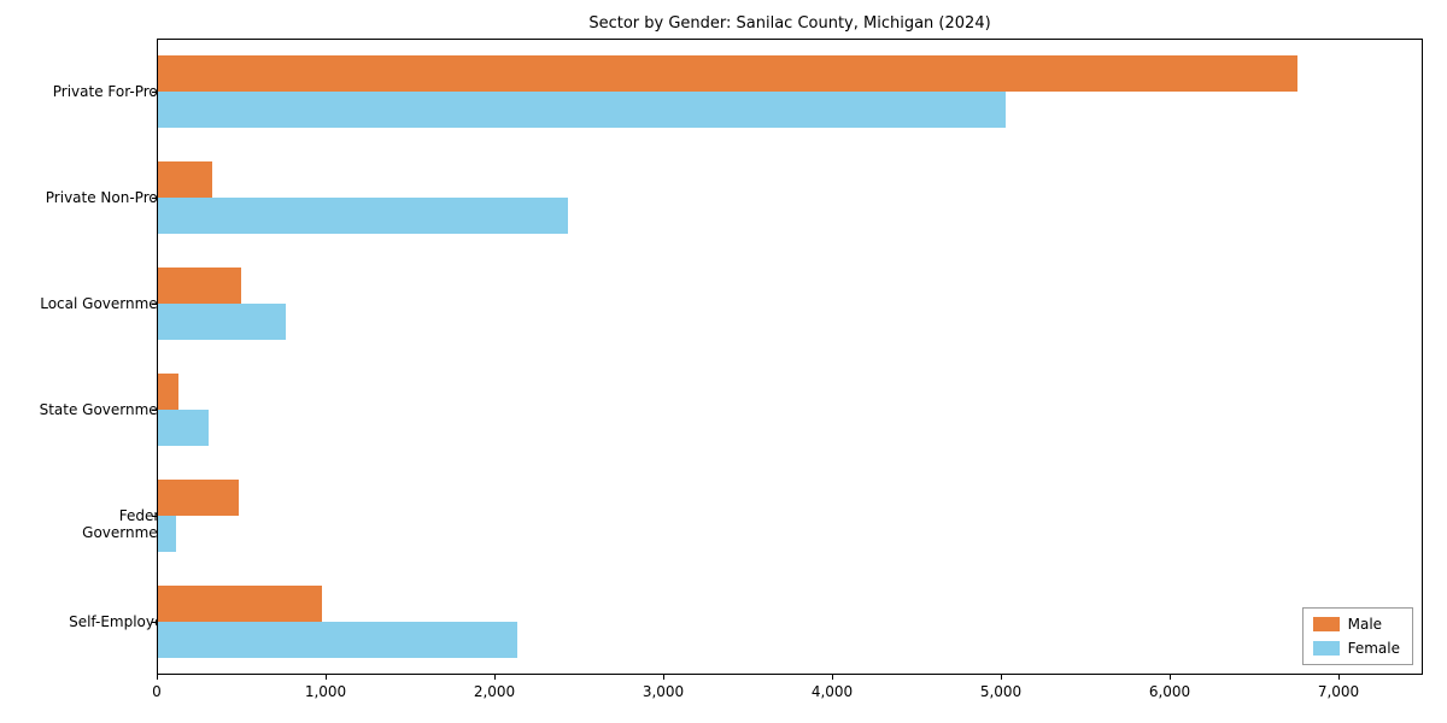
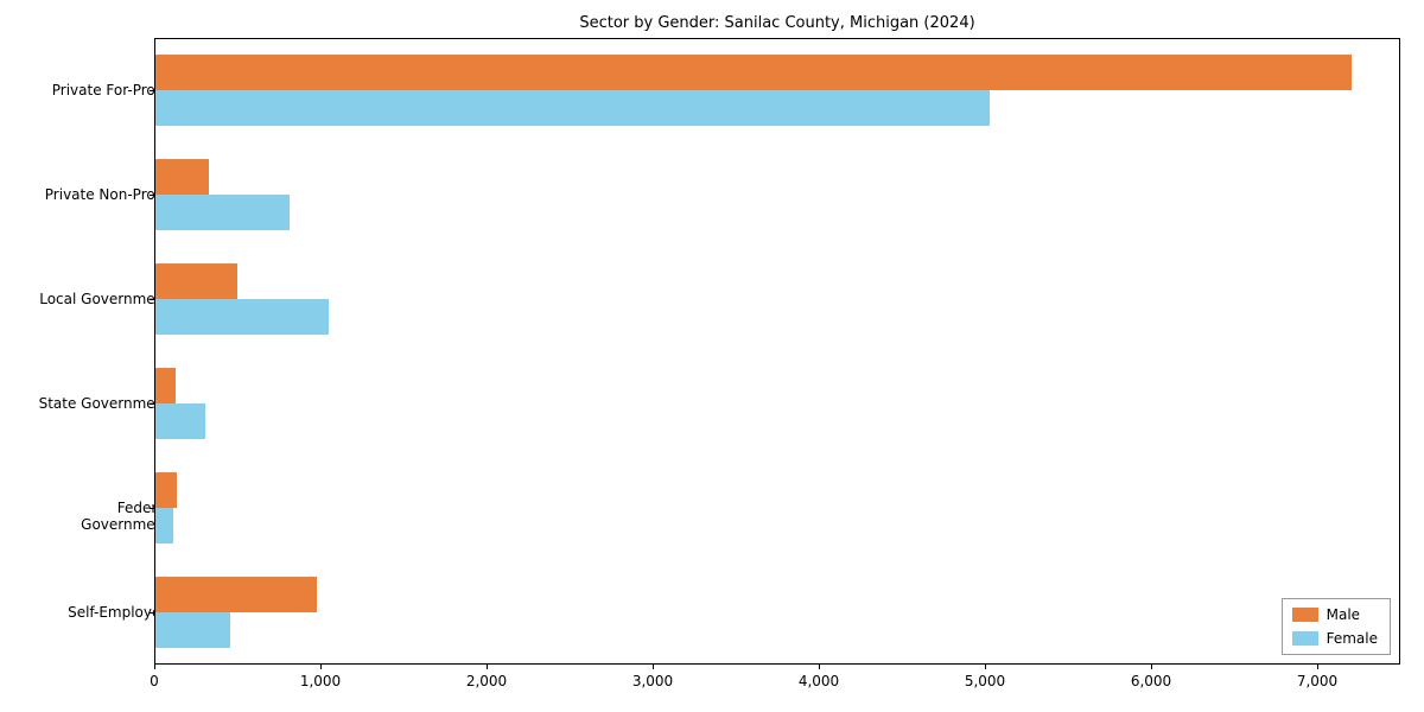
Male/Private For-Profit: 6750 -> 7200
Female/Private Non-Profit: 2430 -> 810
Female/Local Government: 760 -> 1040
Male/Federal Government: 480 -> 130
Female/Self-Employed: 2130 -> 450
